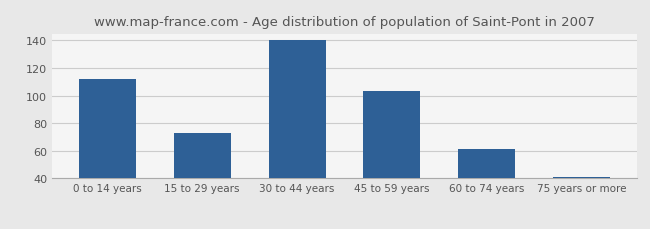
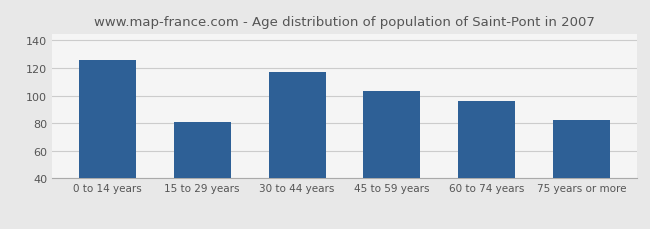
0 to 14 years: 112 -> 126
15 to 29 years: 73 -> 81
30 to 44 years: 140 -> 117
60 to 74 years: 61 -> 96
75 years or more: 41 -> 82
